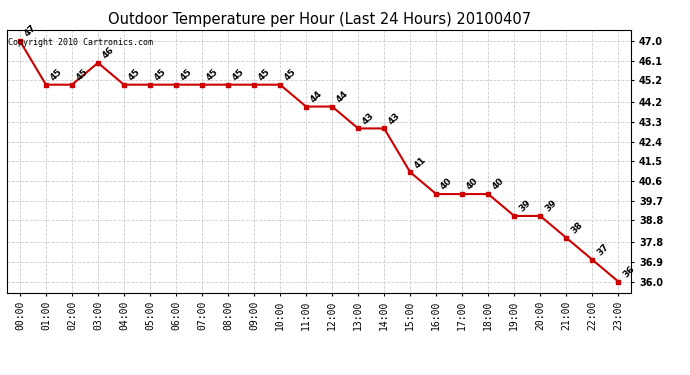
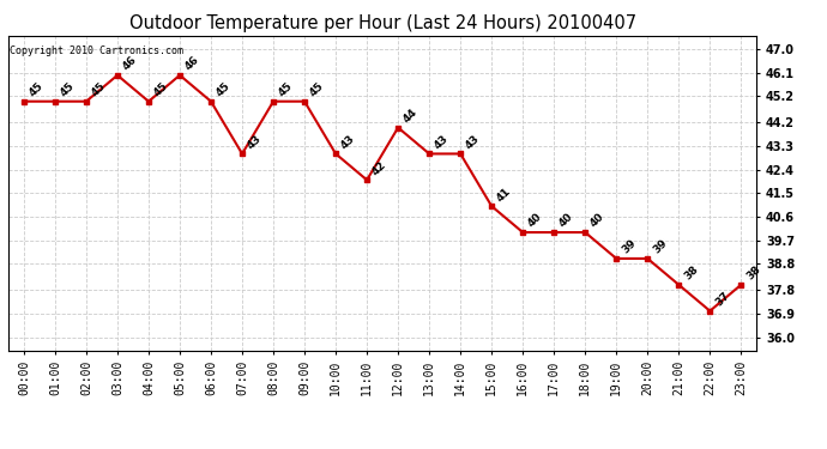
00:00: 47 -> 45
05:00: 45 -> 46
07:00: 45 -> 43
10:00: 45 -> 43
11:00: 44 -> 42
23:00: 36 -> 38
